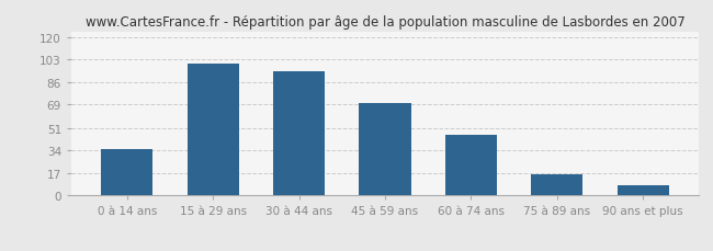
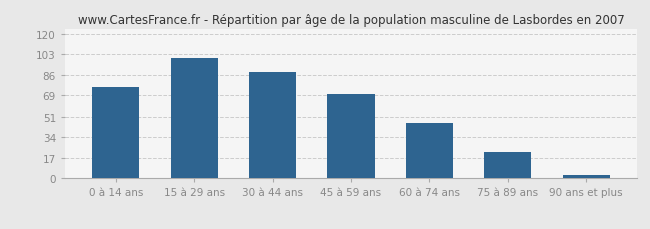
0 à 14 ans: 35 -> 76
30 à 44 ans: 94 -> 88
75 à 89 ans: 16 -> 22
90 ans et plus: 8 -> 3
